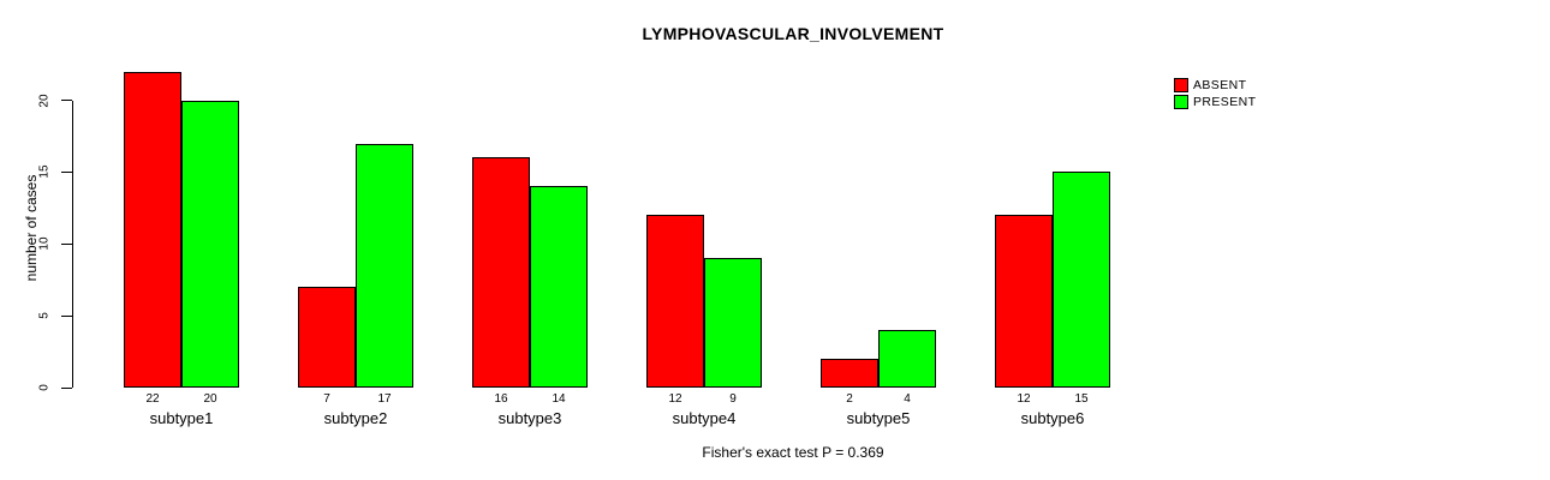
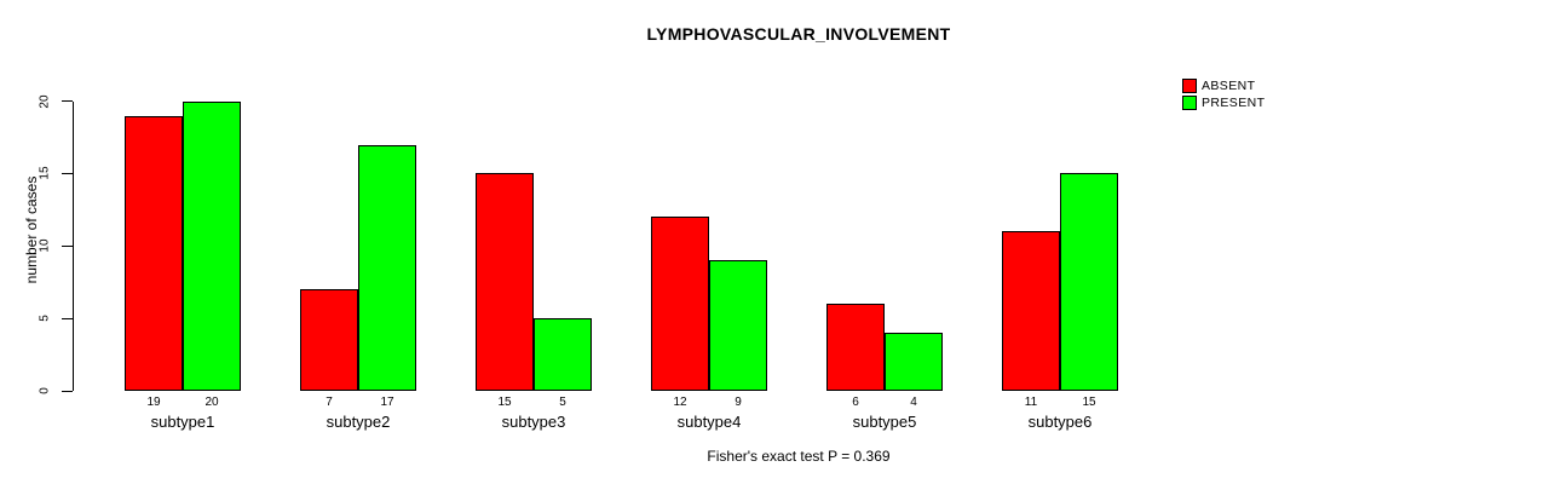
ABSENT/subtype1: 22 -> 19
ABSENT/subtype3: 16 -> 15
PRESENT/subtype3: 14 -> 5
ABSENT/subtype5: 2 -> 6
ABSENT/subtype6: 12 -> 11
